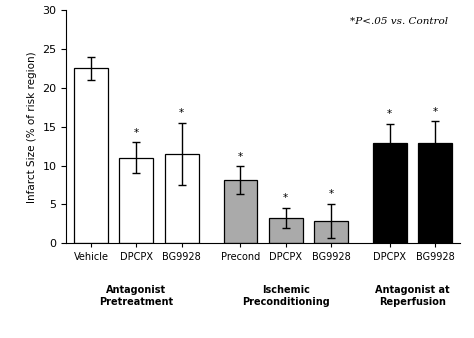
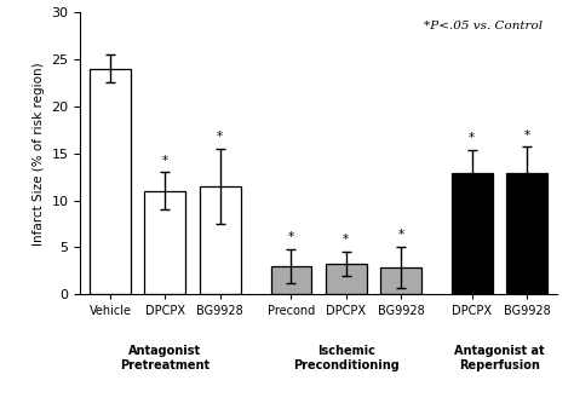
Vehicle: 22.5 -> 24.0
Precond: 8.1 -> 3.0
